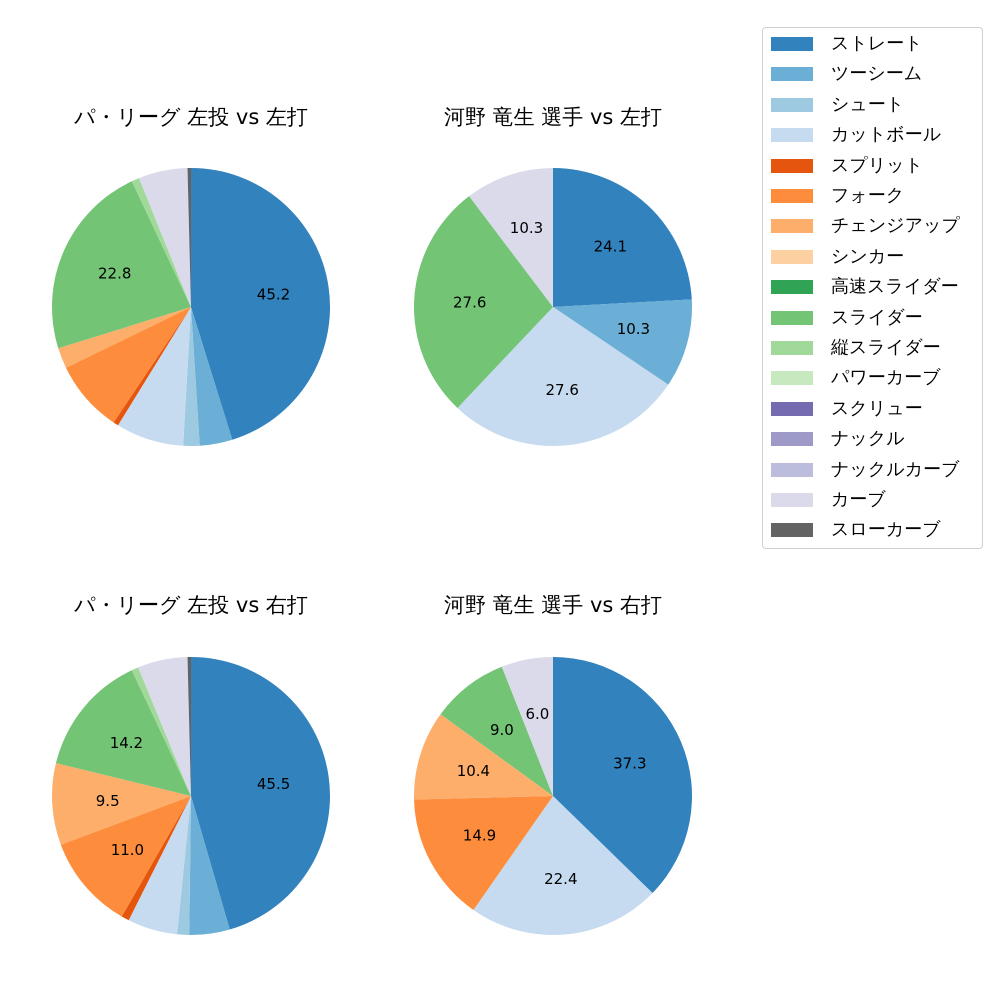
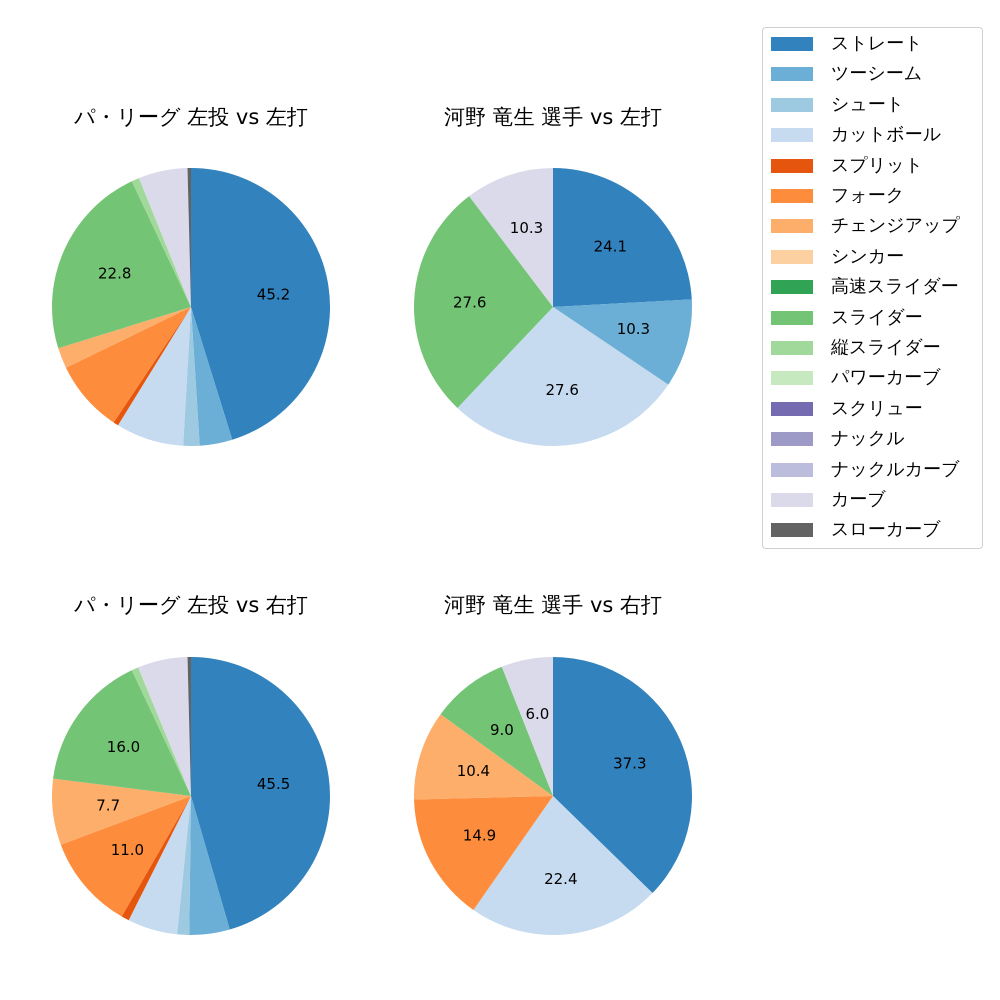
パ・リーグ 左投 vs 右打/チェンジアップ: 9.5 -> 7.7
パ・リーグ 左投 vs 右打/スライダー: 14.2 -> 16.0
